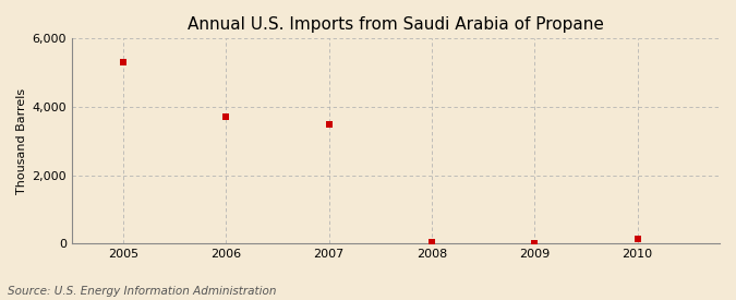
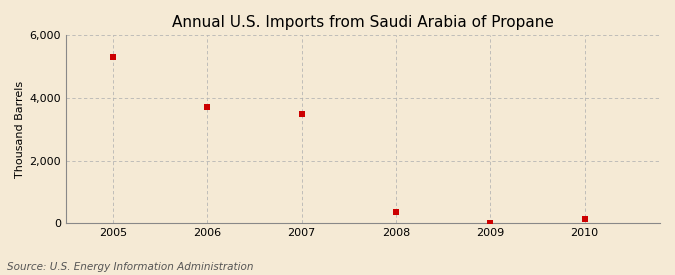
2008: 40 -> 350
